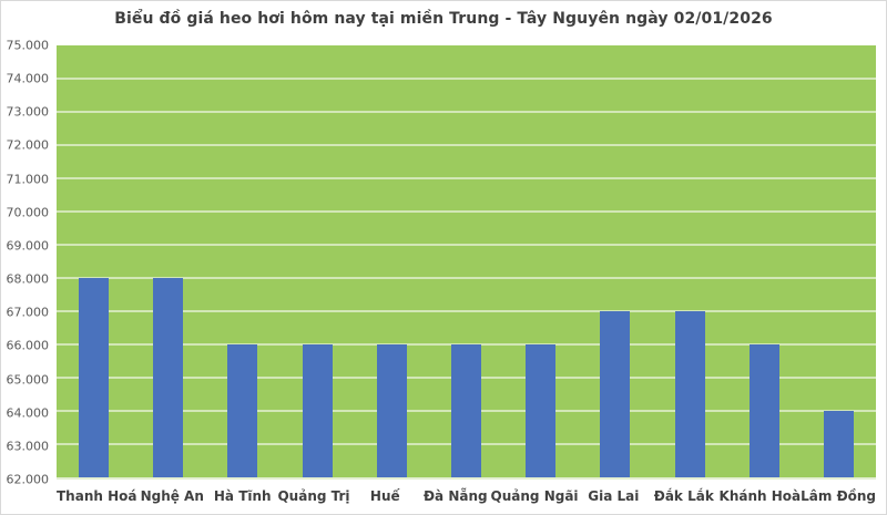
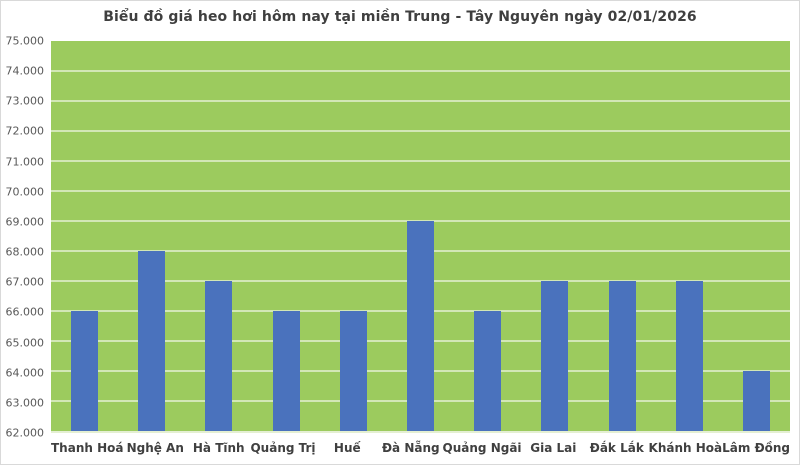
Thanh Hoá: 68000 -> 66000
Hà Tĩnh: 66000 -> 67000
Đà Nẵng: 66000 -> 69000
Khánh Hoà: 66000 -> 67000
